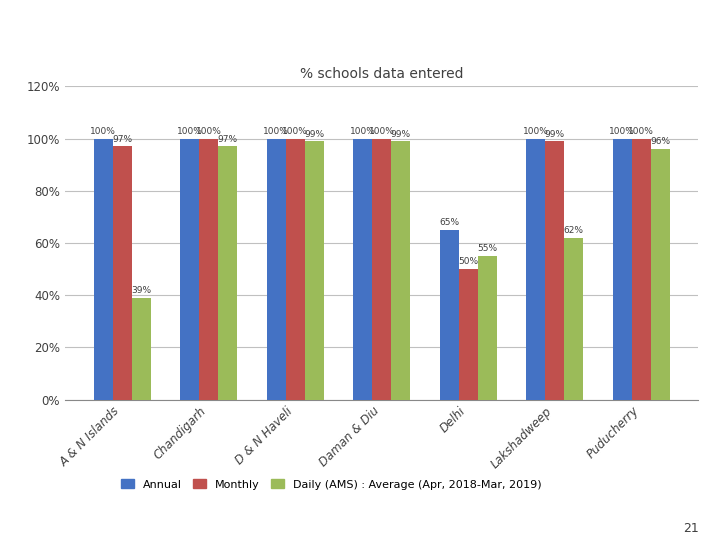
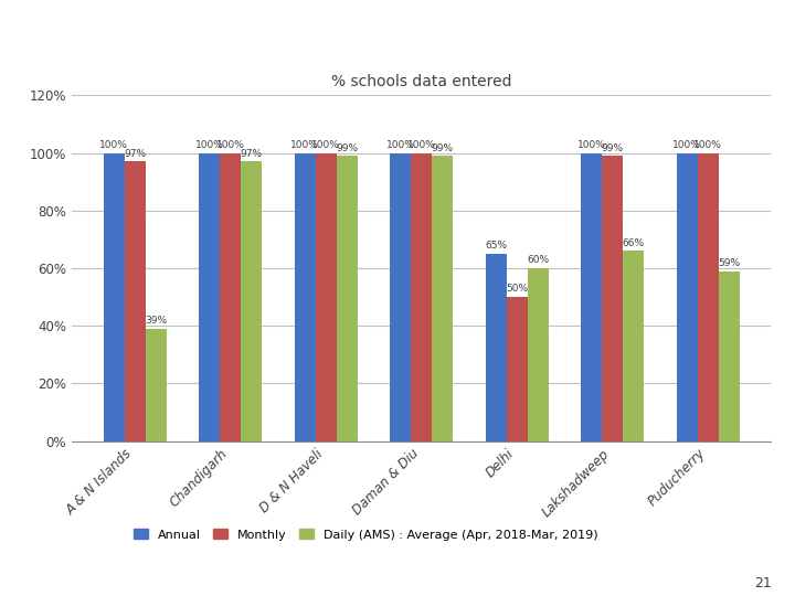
Daily (AMS) : Average (Apr, 2018-Mar, 2019)/Delhi: 55% -> 60%
Daily (AMS) : Average (Apr, 2018-Mar, 2019)/Lakshadweep: 62% -> 66%
Daily (AMS) : Average (Apr, 2018-Mar, 2019)/Puducherry: 96% -> 59%
